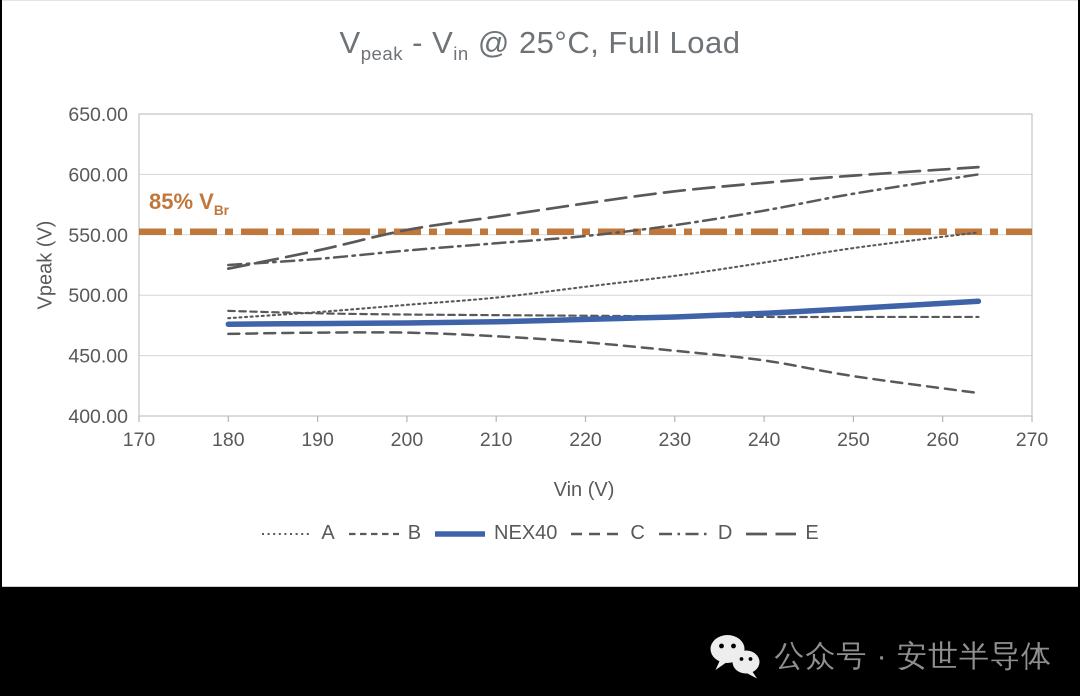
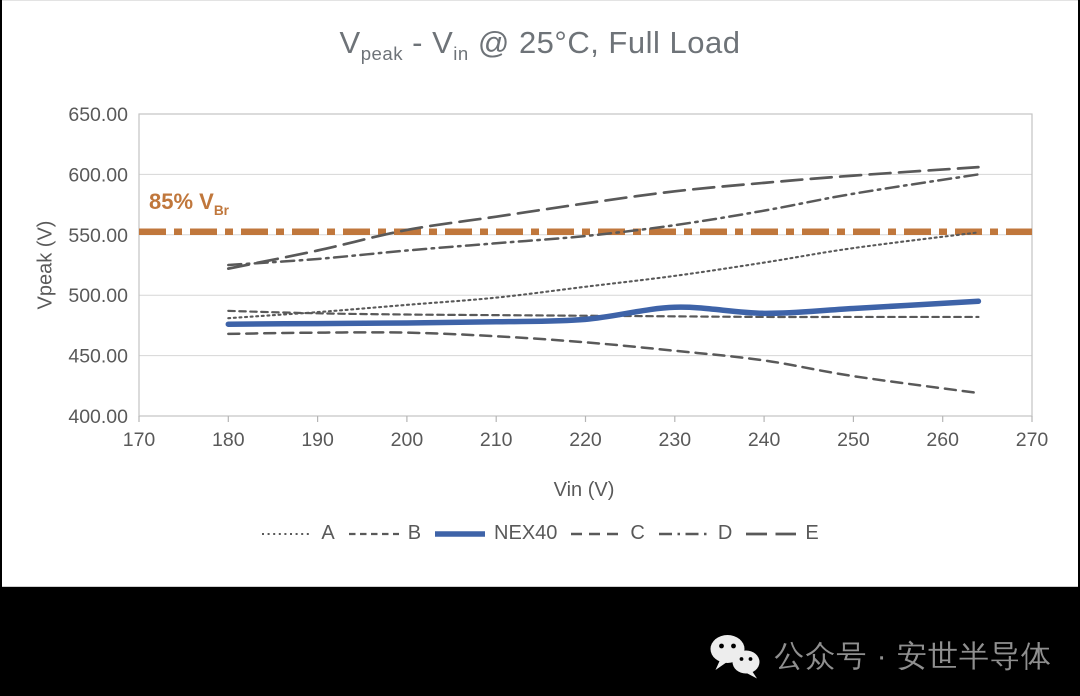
NEX40/230: 482 -> 490
